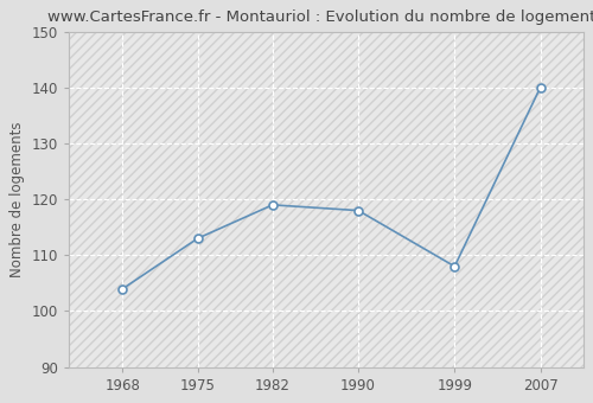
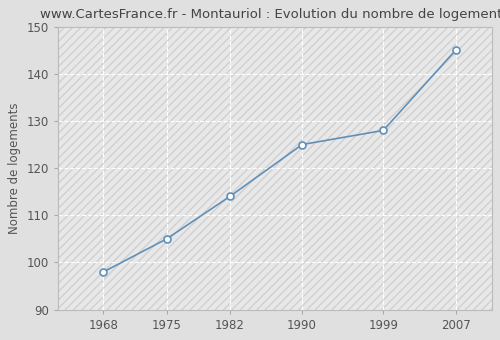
1968: 104 -> 98
1975: 113 -> 105
1982: 119 -> 114
1990: 118 -> 125
1999: 108 -> 128
2007: 140 -> 145
